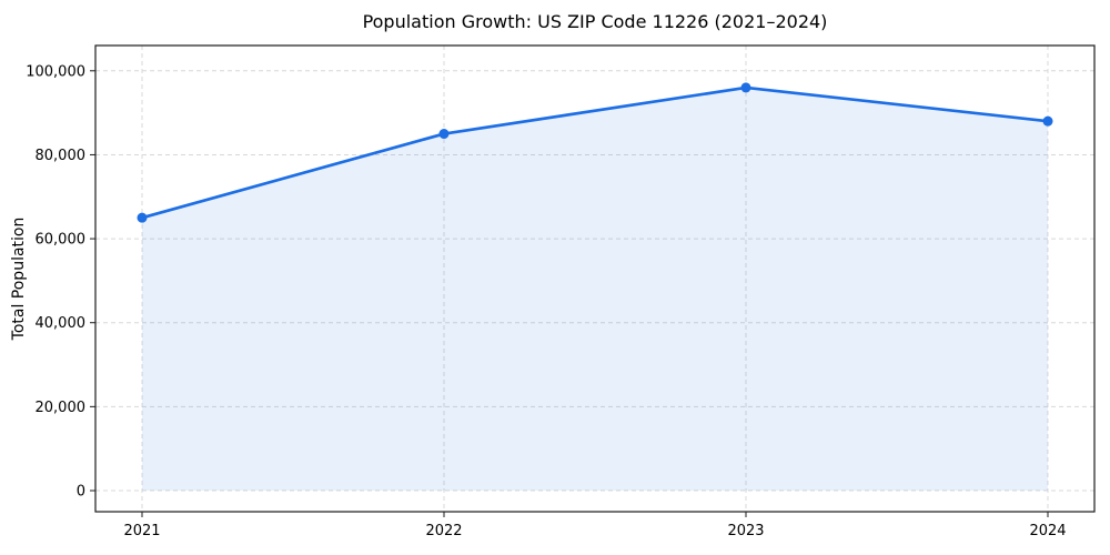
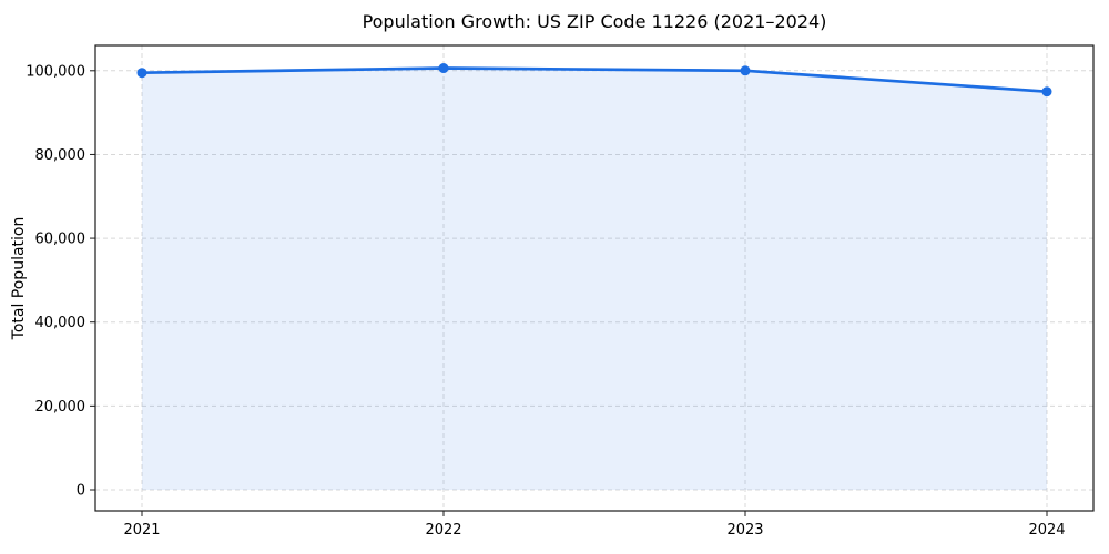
2021: 65000 -> 100000
2022: 85000 -> 101000
2023: 96000 -> 100000
2024: 88000 -> 95000
